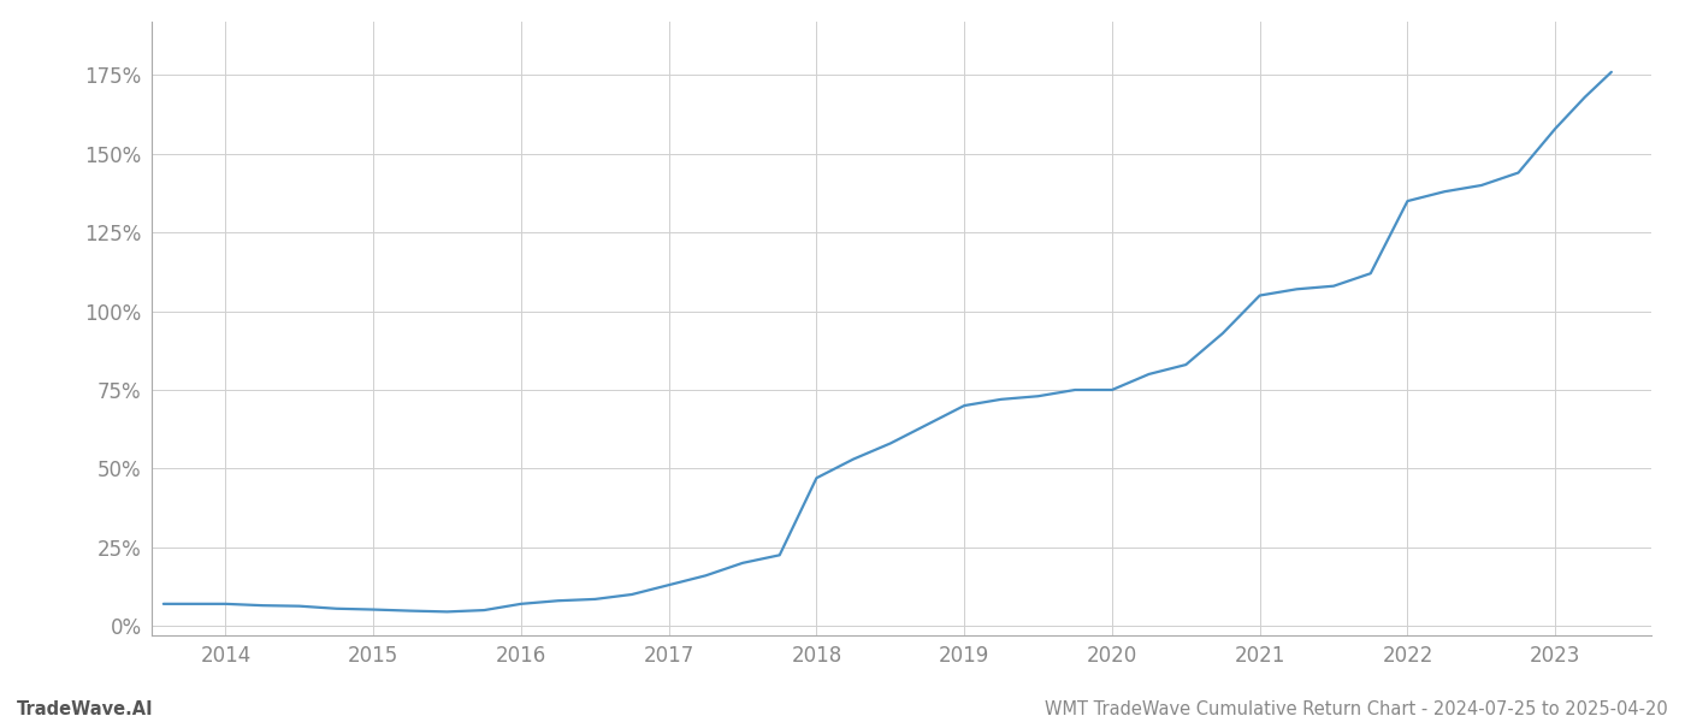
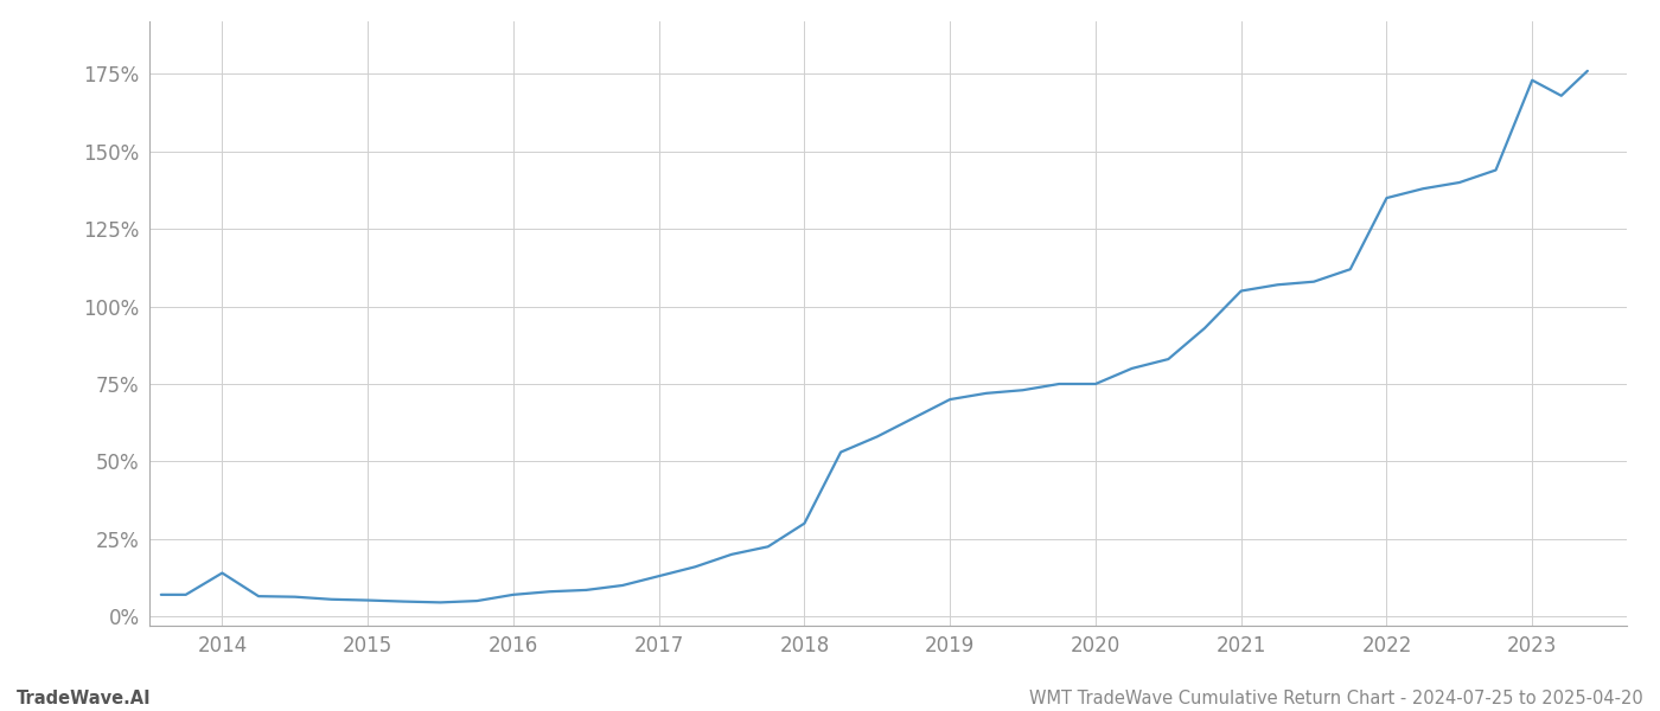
2014: 7.0% -> 14.0%
2018: 47.0% -> 30.0%
2023: 158.0% -> 173.0%
